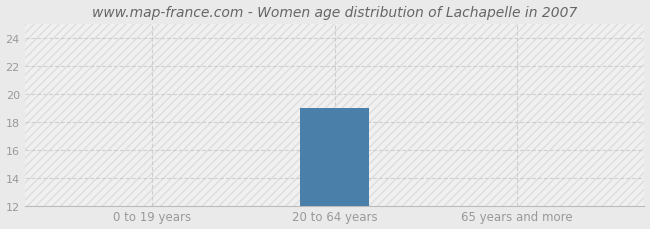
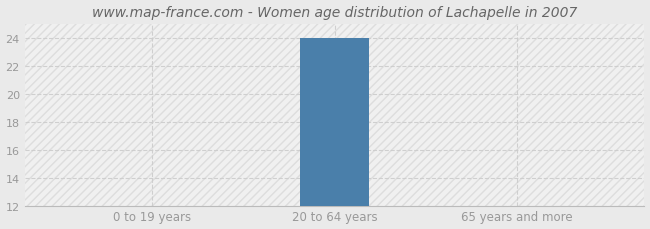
20 to 64 years: 19 -> 24
